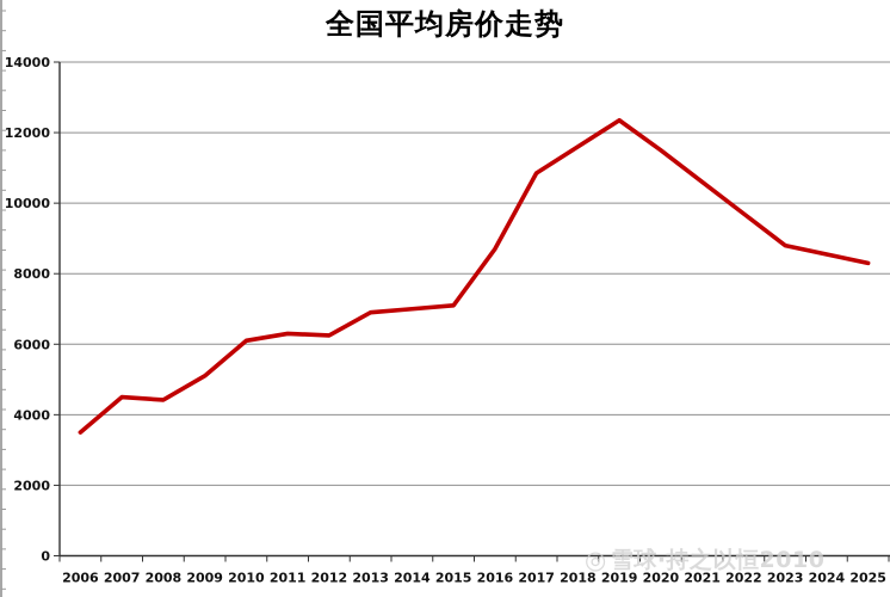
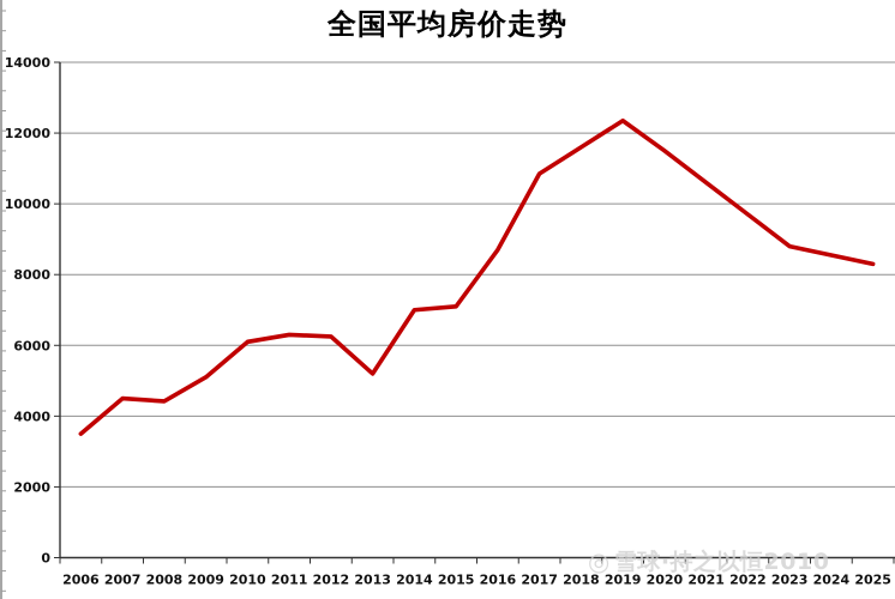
2013: 6900 -> 5200
